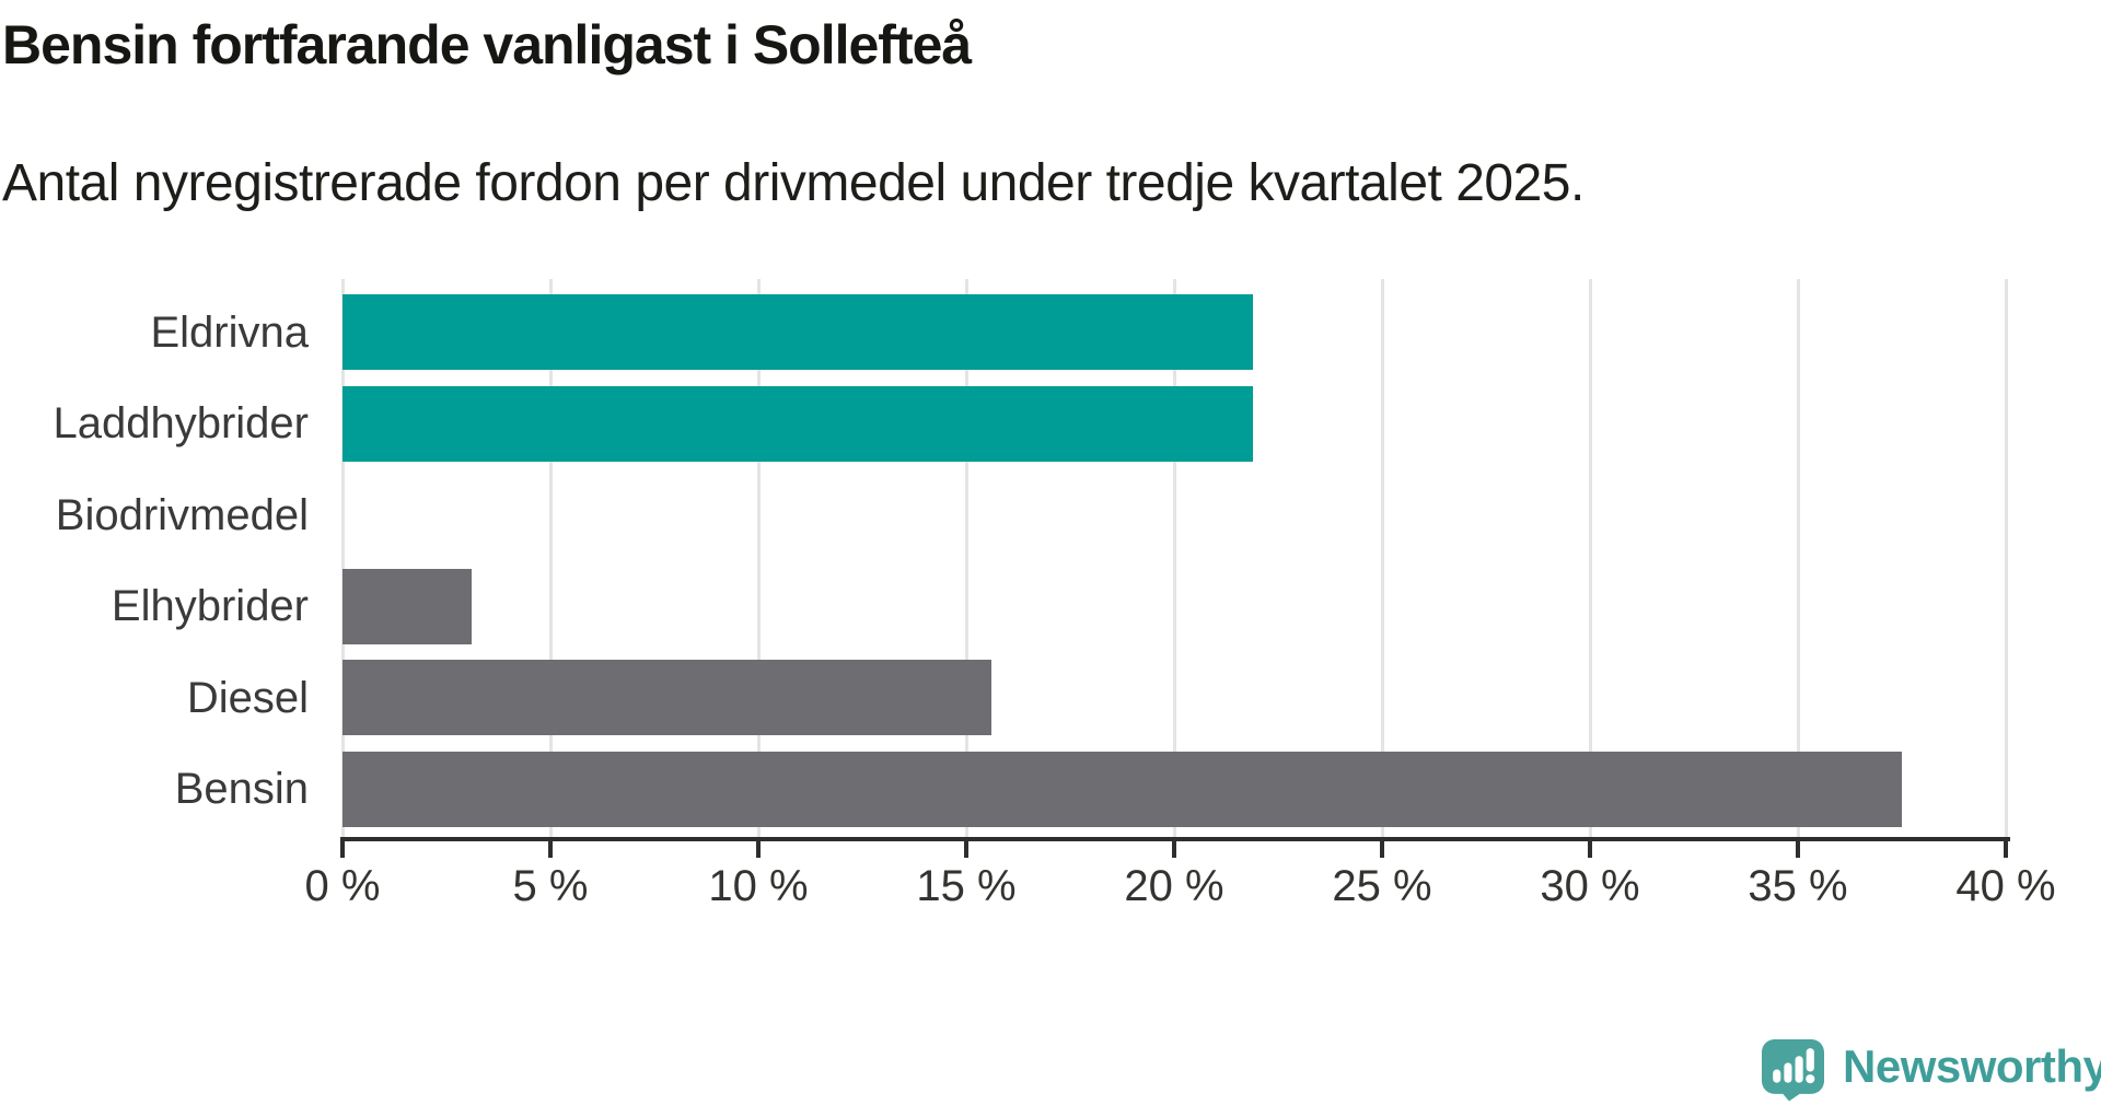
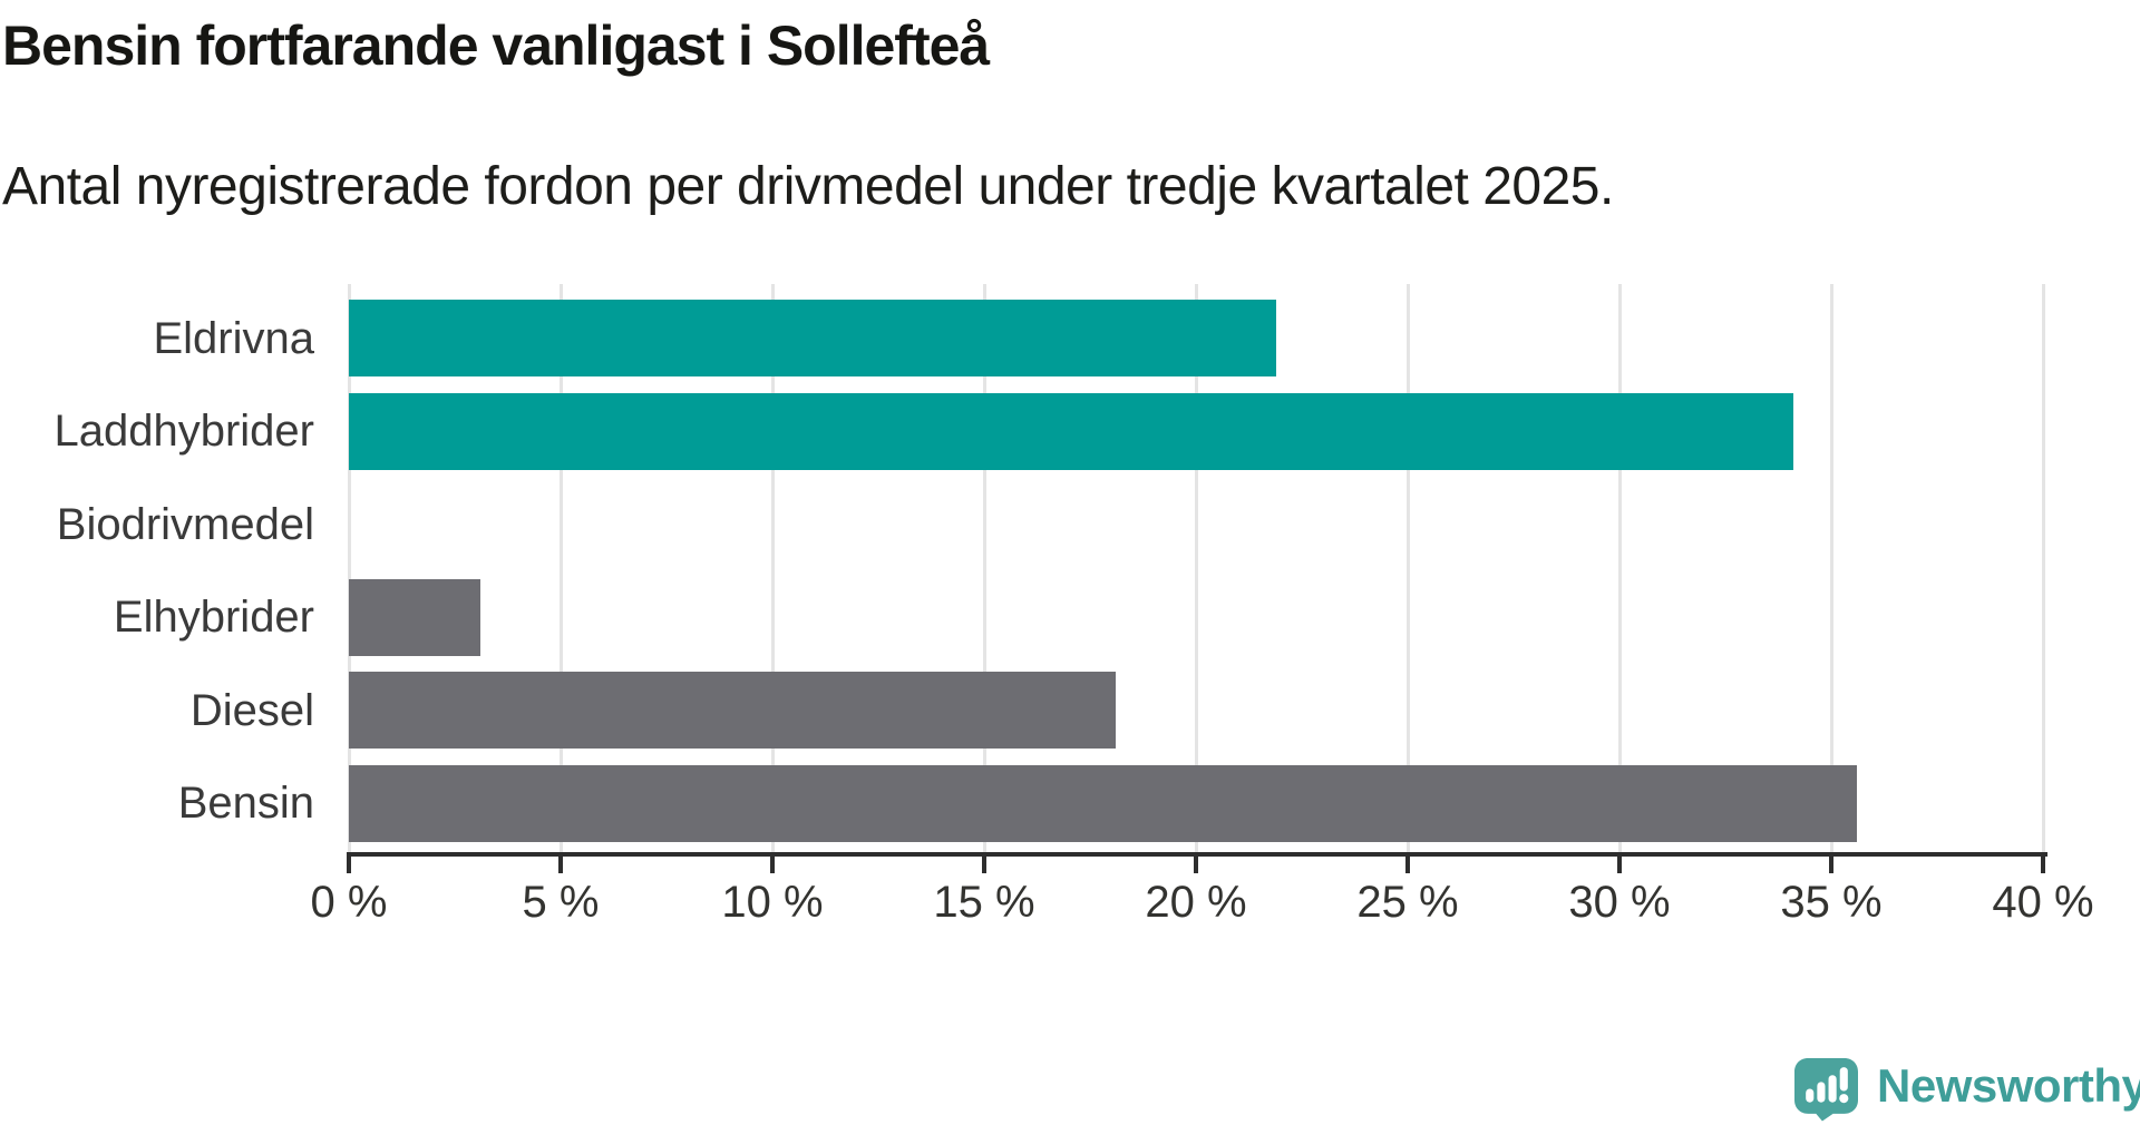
Laddhybrider: 21.9% -> 34.1%
Diesel: 15.6% -> 18.1%
Bensin: 37.5% -> 35.6%
